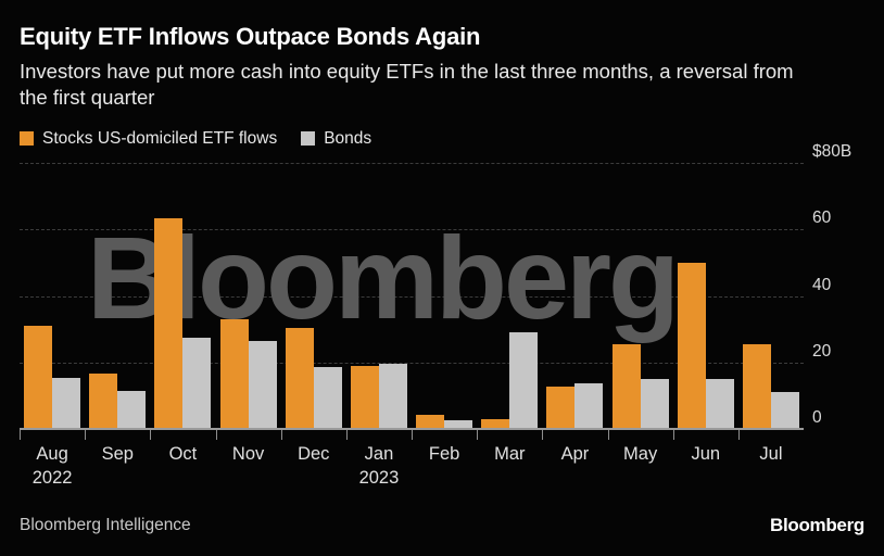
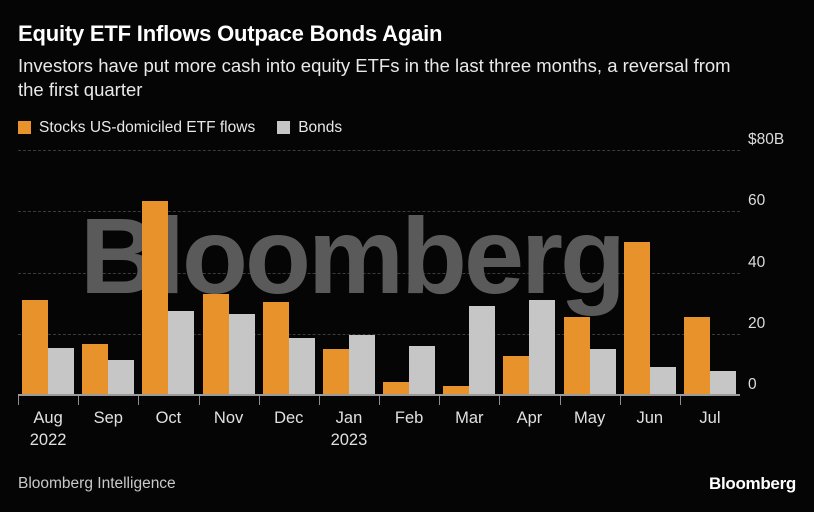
Stocks US-domiciled ETF flows/Jan: $19B -> $15B
Bonds/Feb: $2B -> $16B
Bonds/Apr: $14B -> $31B
Bonds/Jun: $15B -> $9B
Bonds/Jul: $11B -> $8B
